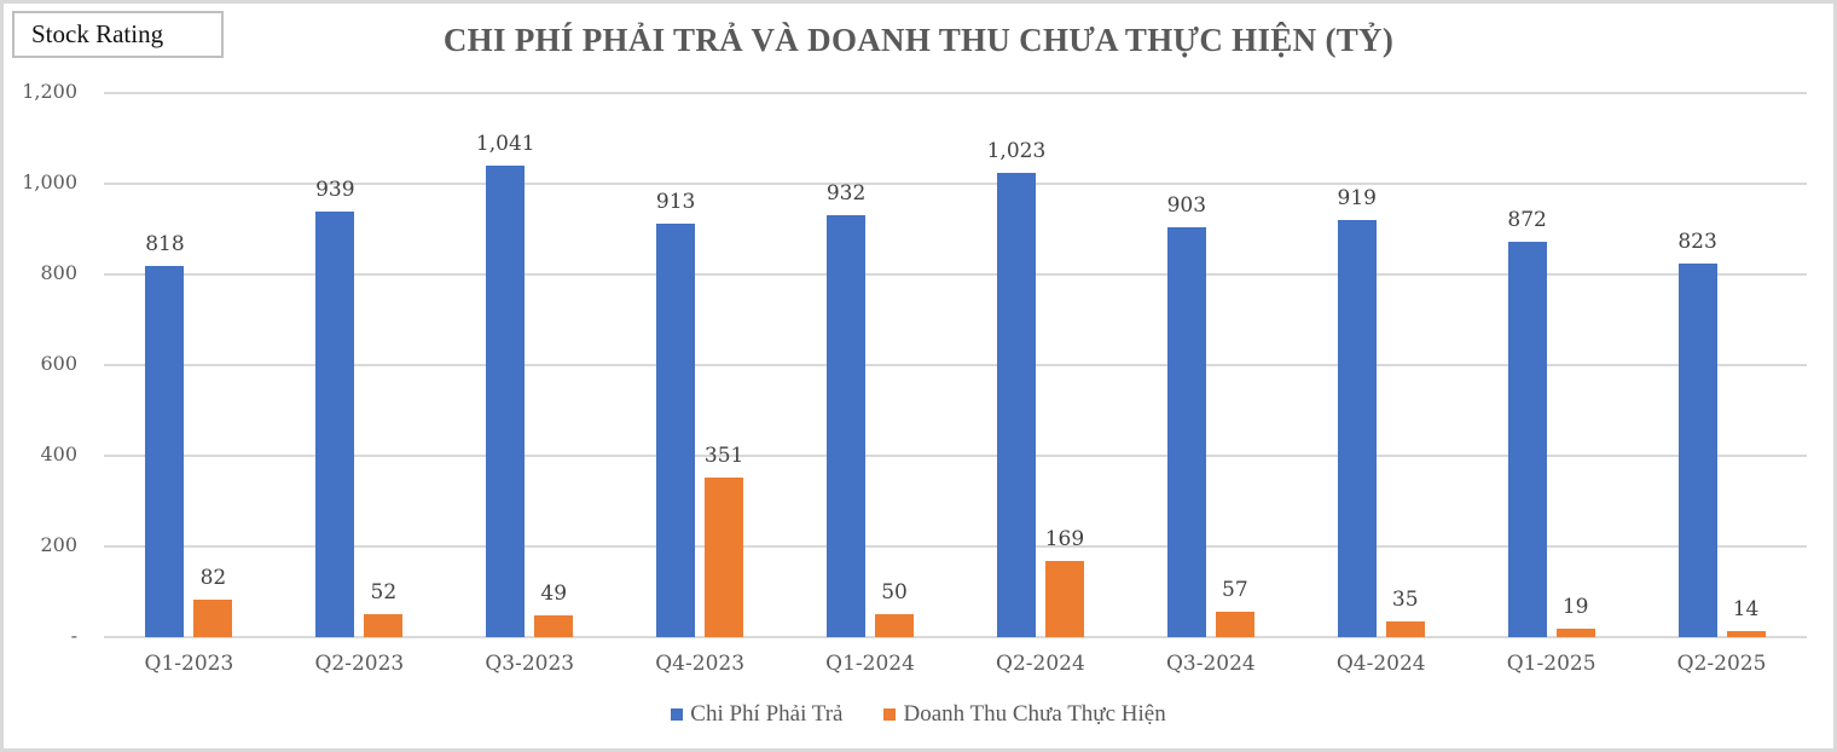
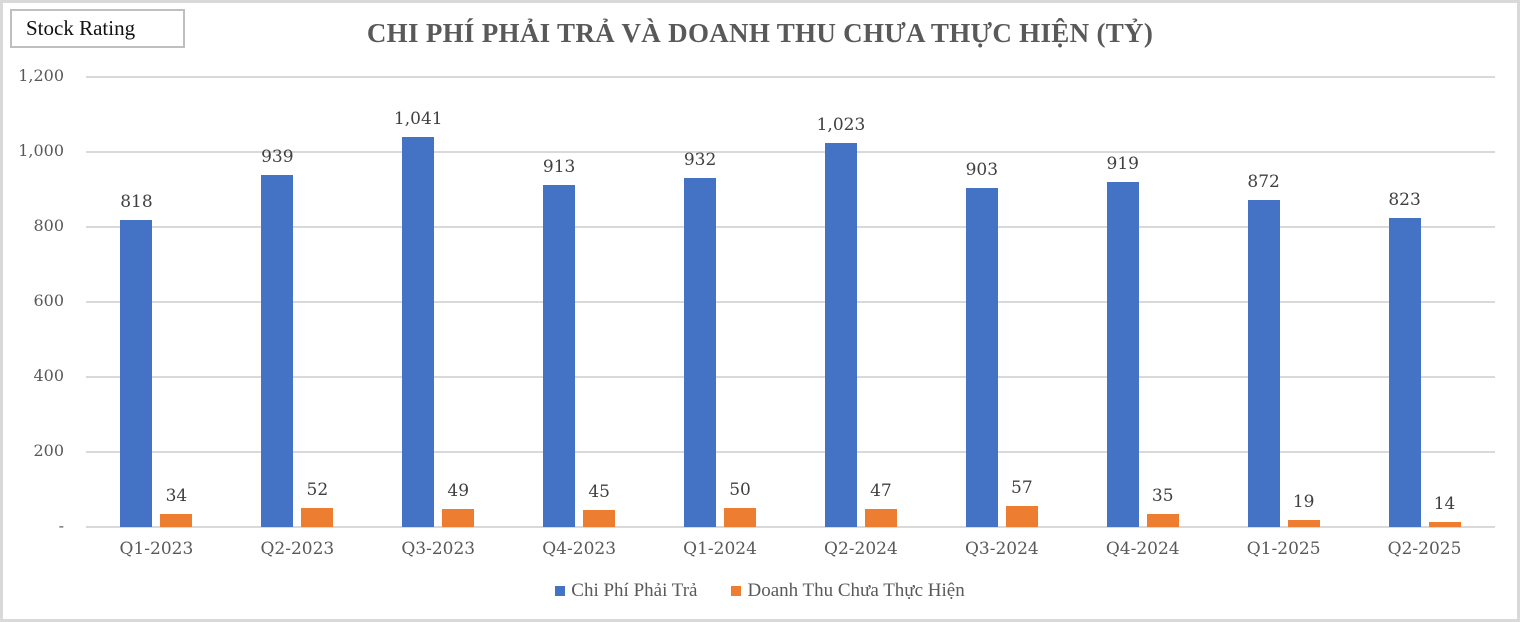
Doanh Thu Chưa Thực Hiện/Q1-2023: 82 -> 34
Doanh Thu Chưa Thực Hiện/Q4-2023: 351 -> 45
Doanh Thu Chưa Thực Hiện/Q2-2024: 169 -> 47
